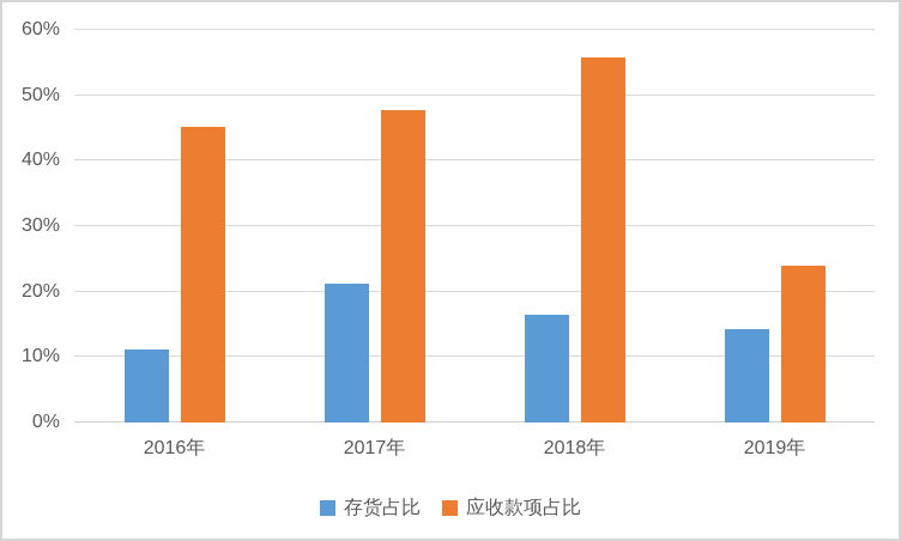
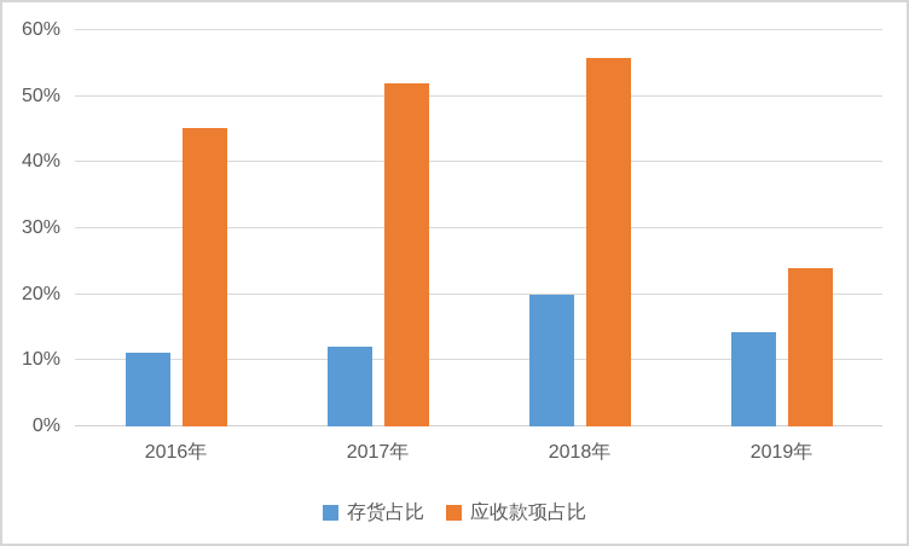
存货占比/2017年: 21% -> 12%
应收款项占比/2017年: 48% -> 52%
存货占比/2018年: 16% -> 20%
